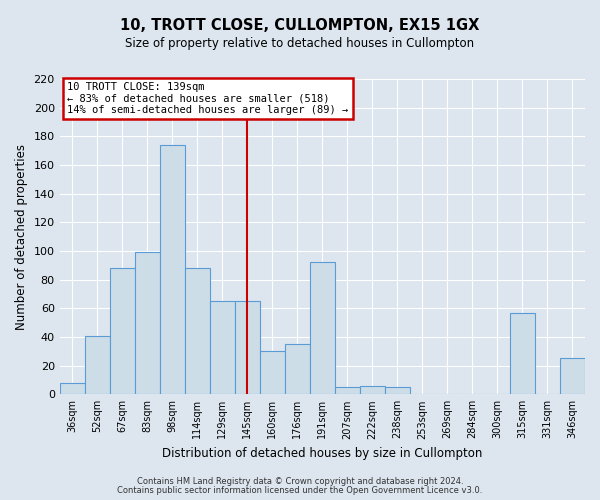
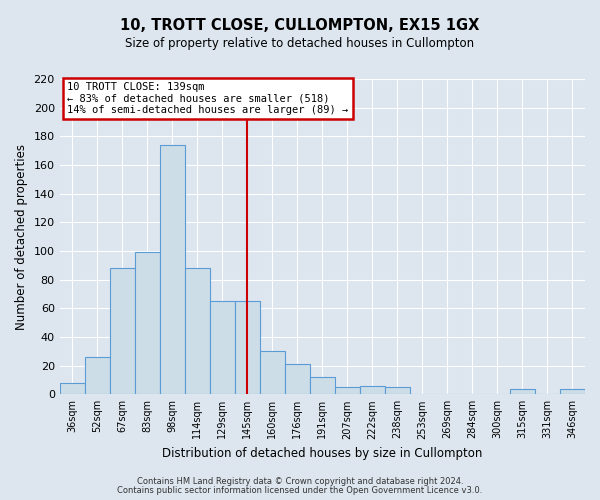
52sqm: 41 -> 26
176sqm: 35 -> 21
191sqm: 92 -> 12
315sqm: 57 -> 4
346sqm: 25 -> 4
